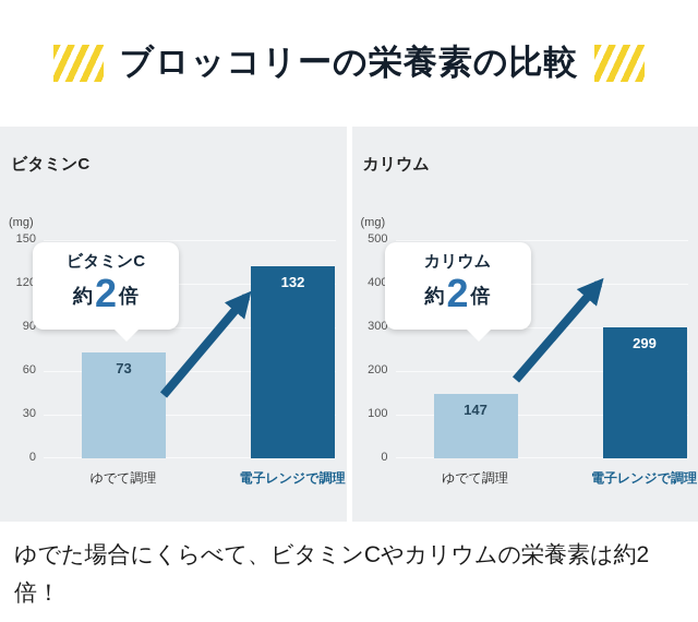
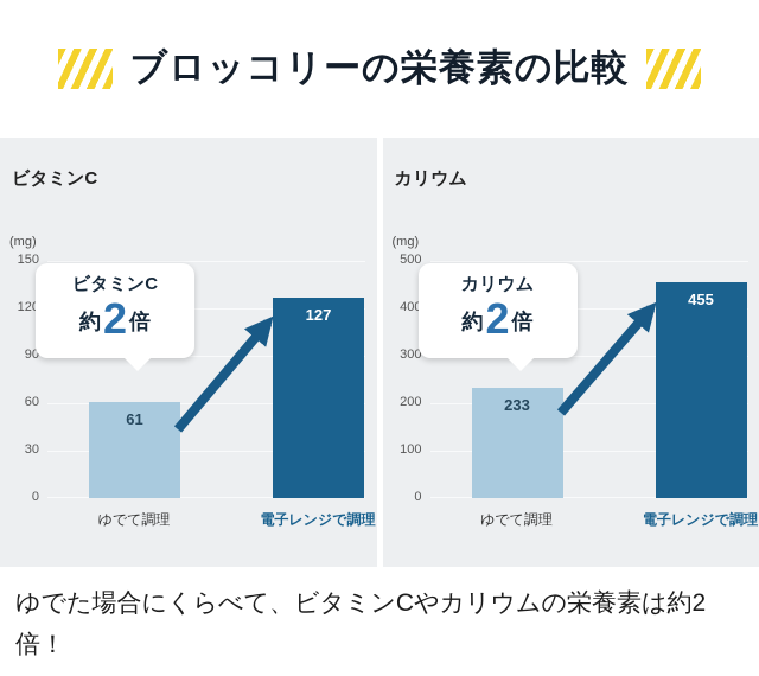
ビタミンC/ゆでて調理: 73 -> 61
ビタミンC/電子レンジで調理: 132 -> 127
カリウム/ゆでて調理: 147 -> 233
カリウム/電子レンジで調理: 299 -> 455
